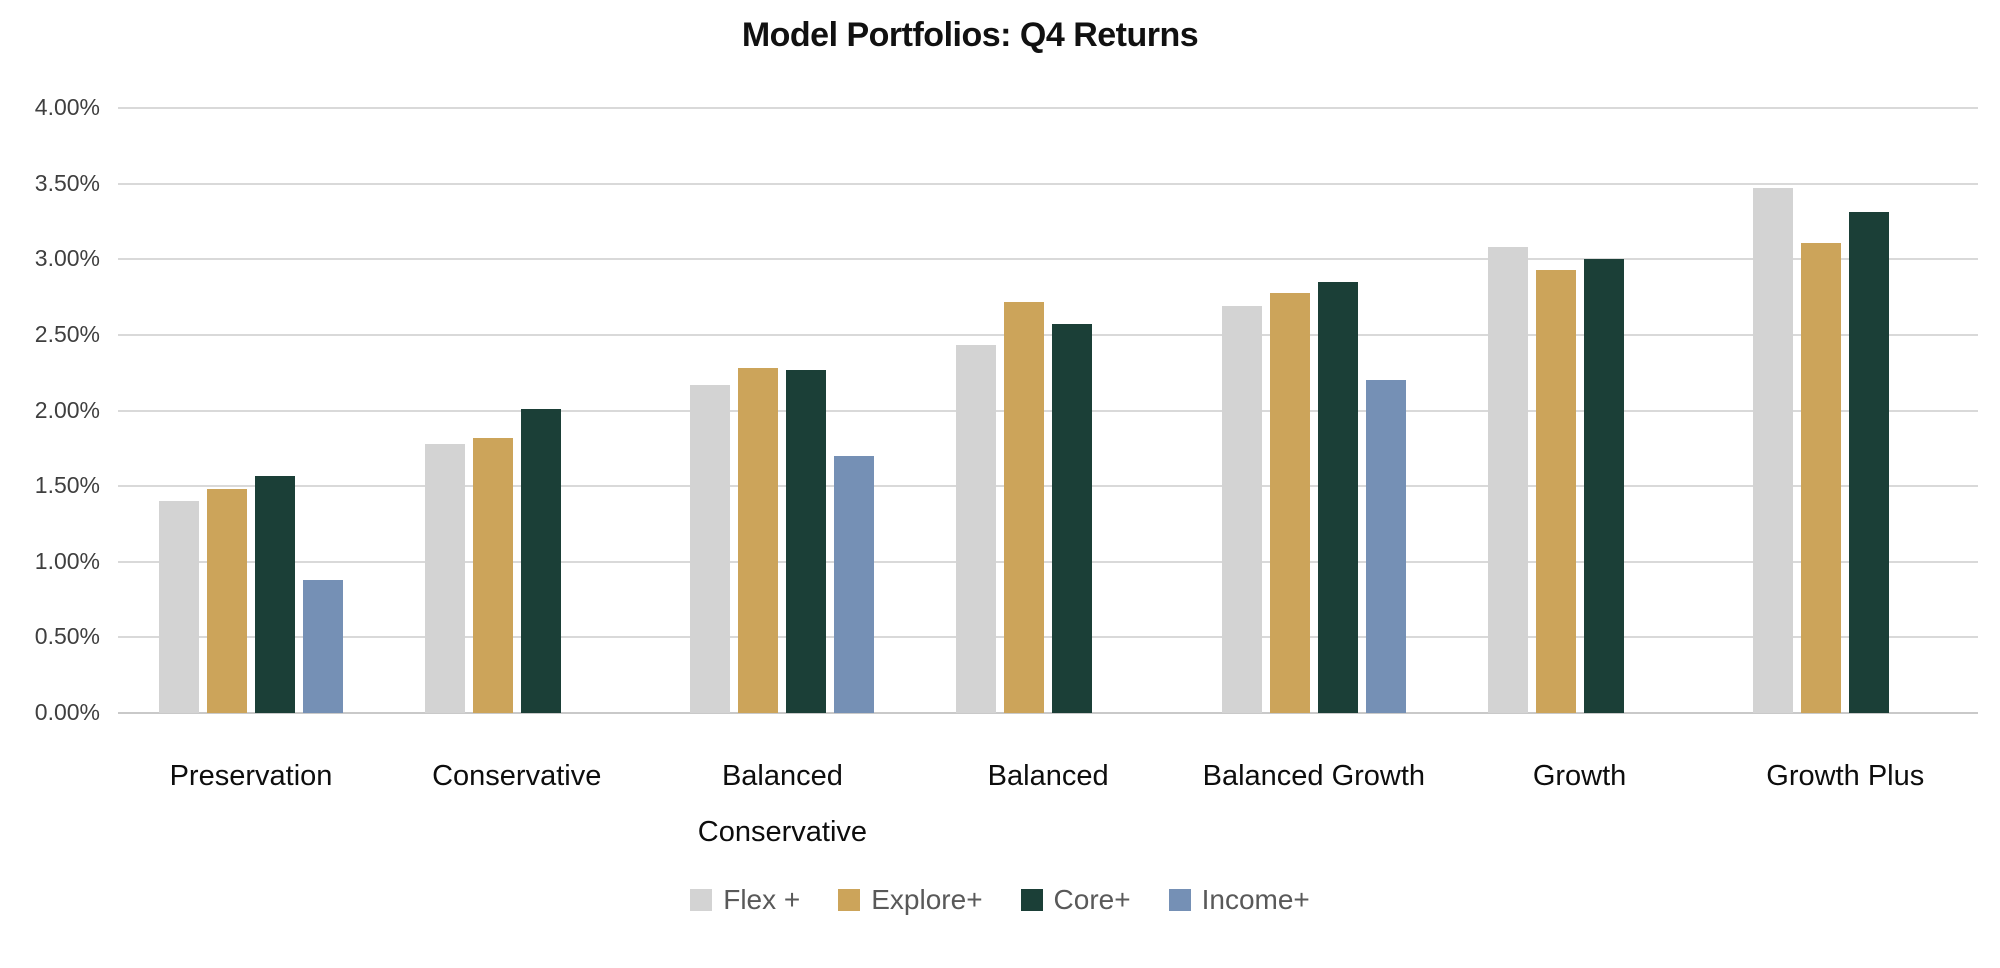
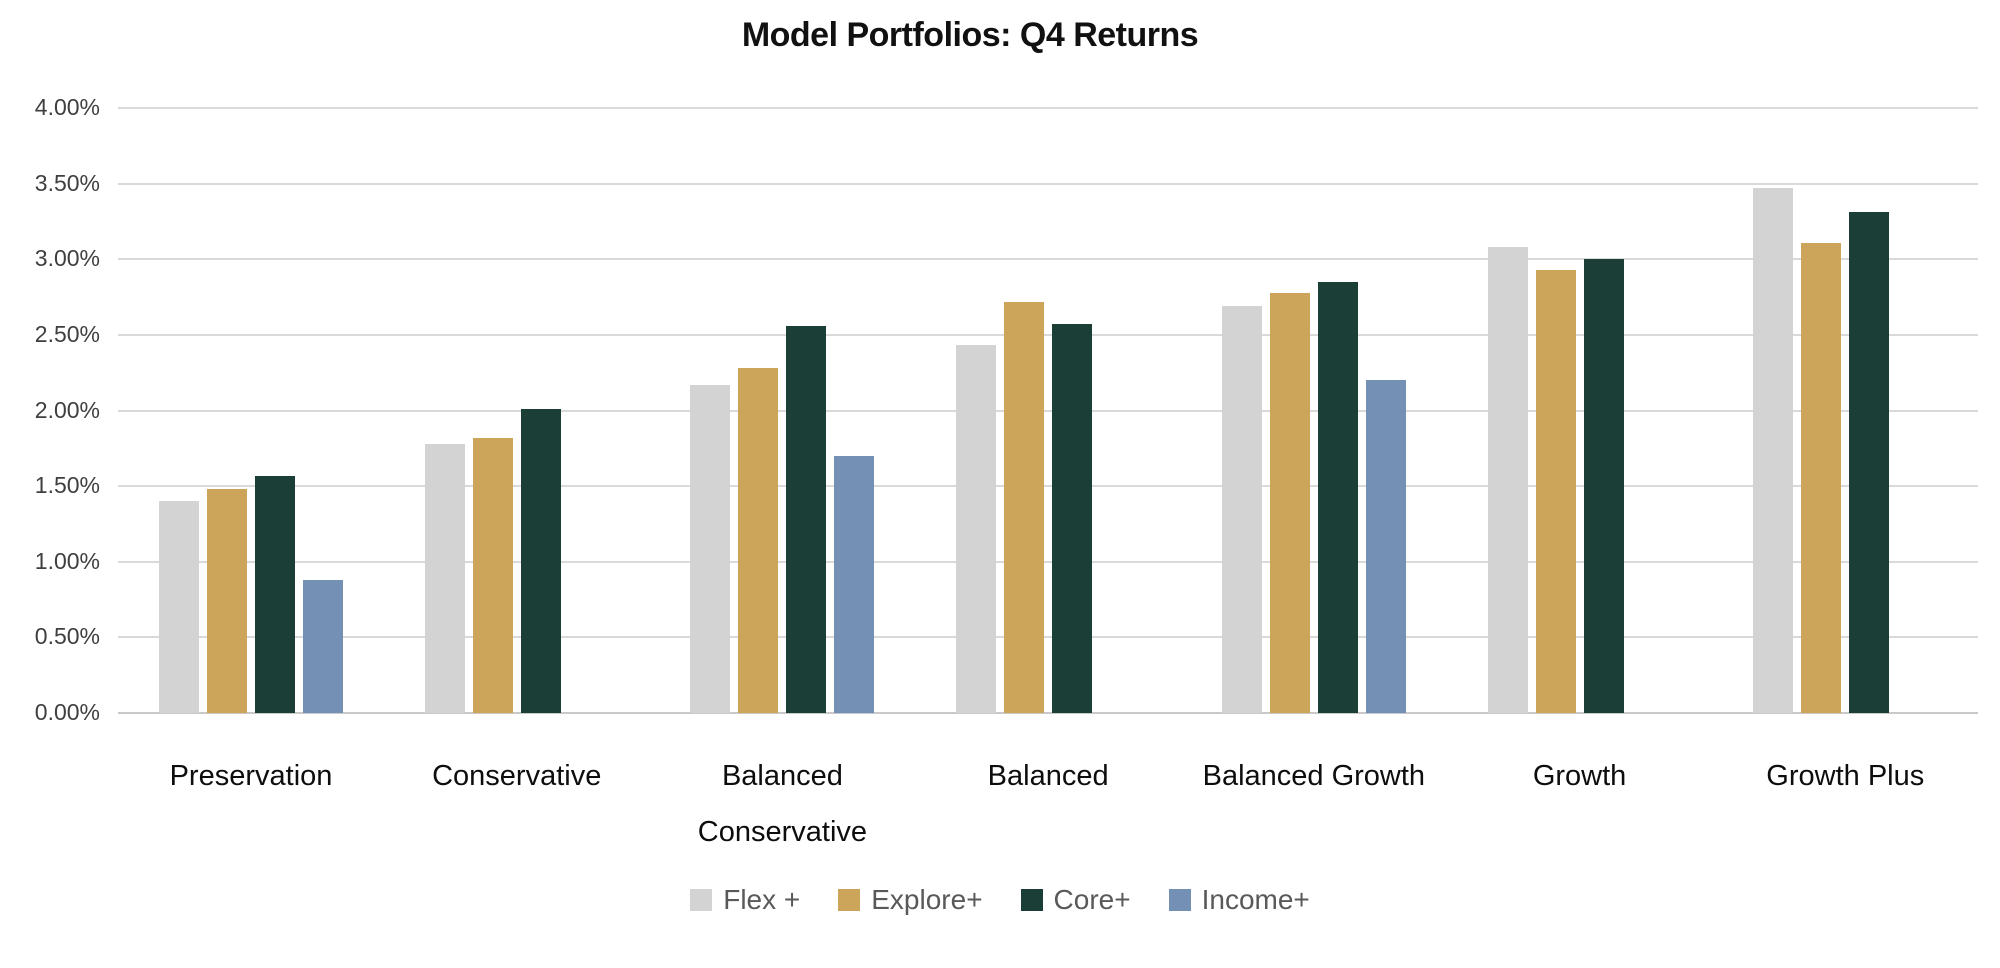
Core+/Balanced Conservative: 2.27% -> 2.56%
